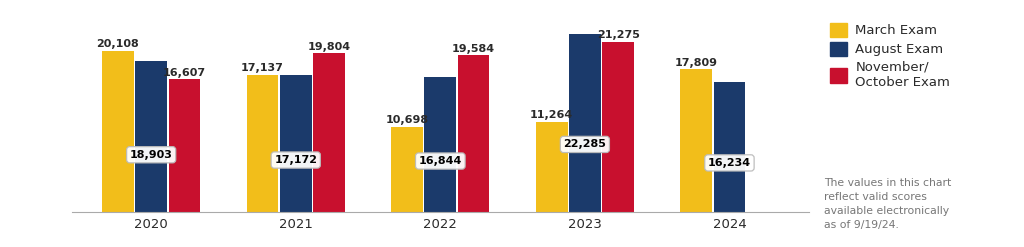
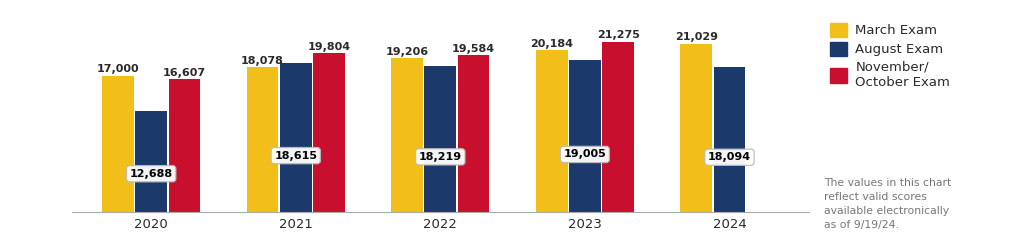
March Exam/2020: 20,108 -> 17,000
August Exam/2020: 18,903 -> 12,688
March Exam/2021: 17,137 -> 18,078
August Exam/2021: 17,172 -> 18,615
March Exam/2022: 10,698 -> 19,206
August Exam/2022: 16,844 -> 18,219
March Exam/2023: 11,264 -> 20,184
August Exam/2023: 22,285 -> 19,005
March Exam/2024: 17,809 -> 21,029
August Exam/2024: 16,234 -> 18,094
